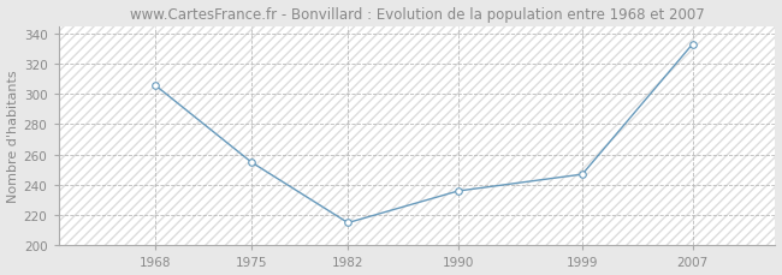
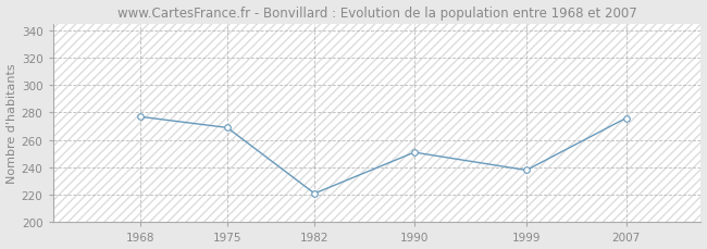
1968: 306 -> 277
1975: 255 -> 269
1982: 215 -> 221
1990: 236 -> 251
1999: 247 -> 238
2007: 333 -> 276
